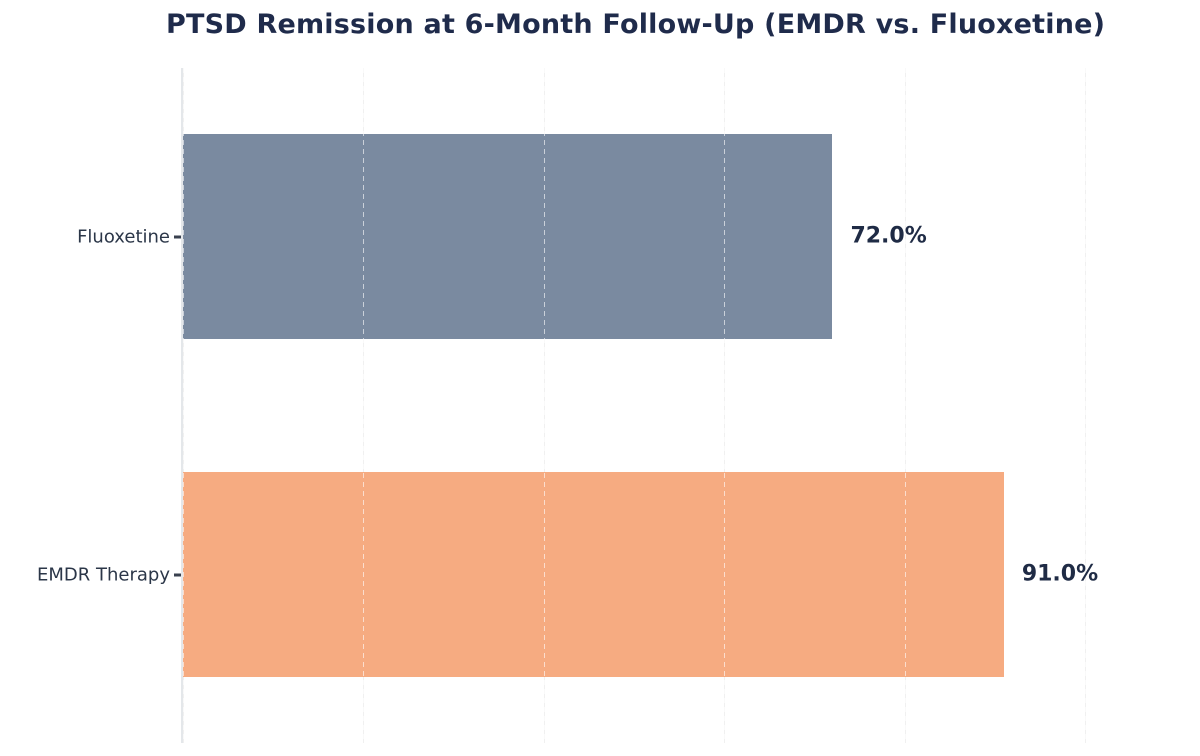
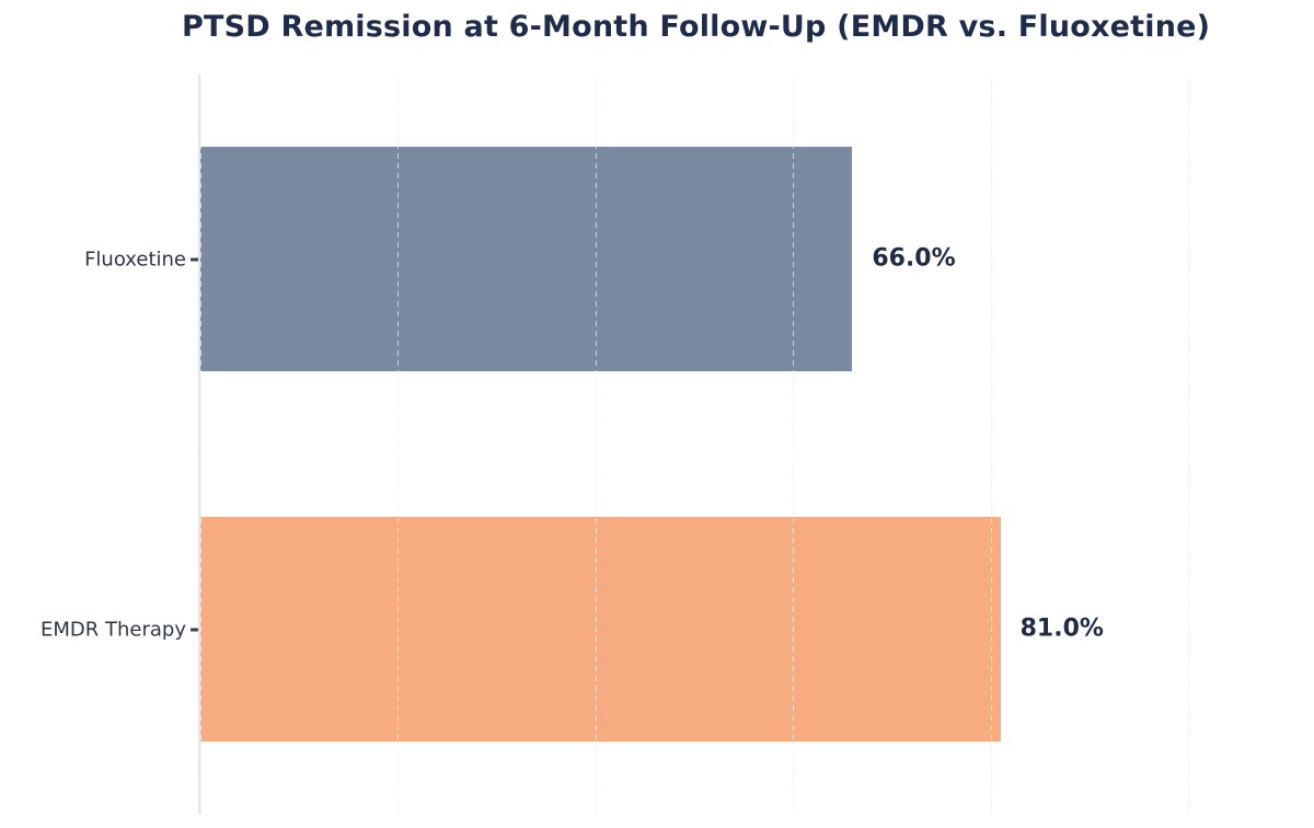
Fluoxetine: 72.0% -> 66.0%
EMDR Therapy: 91.0% -> 81.0%
